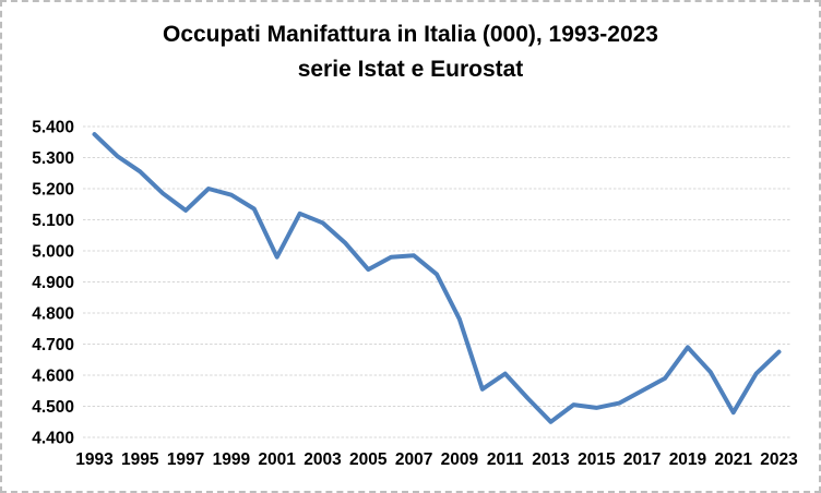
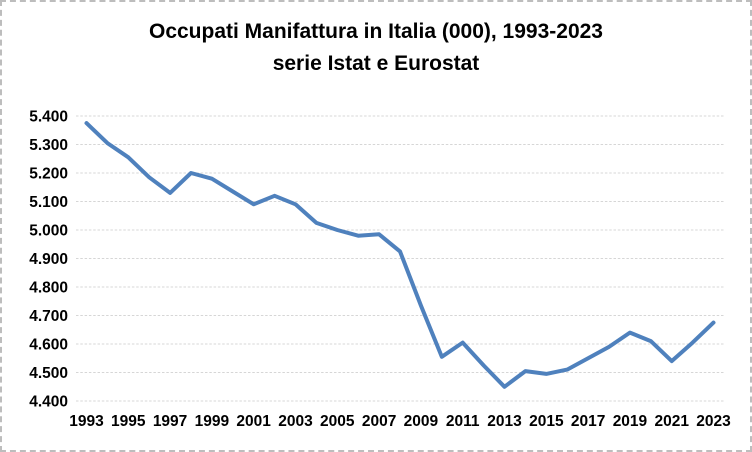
2001: 4980 -> 5090
2005: 4940 -> 5000
2009: 4780 -> 4740
2019: 4690 -> 4640
2021: 4480 -> 4540
